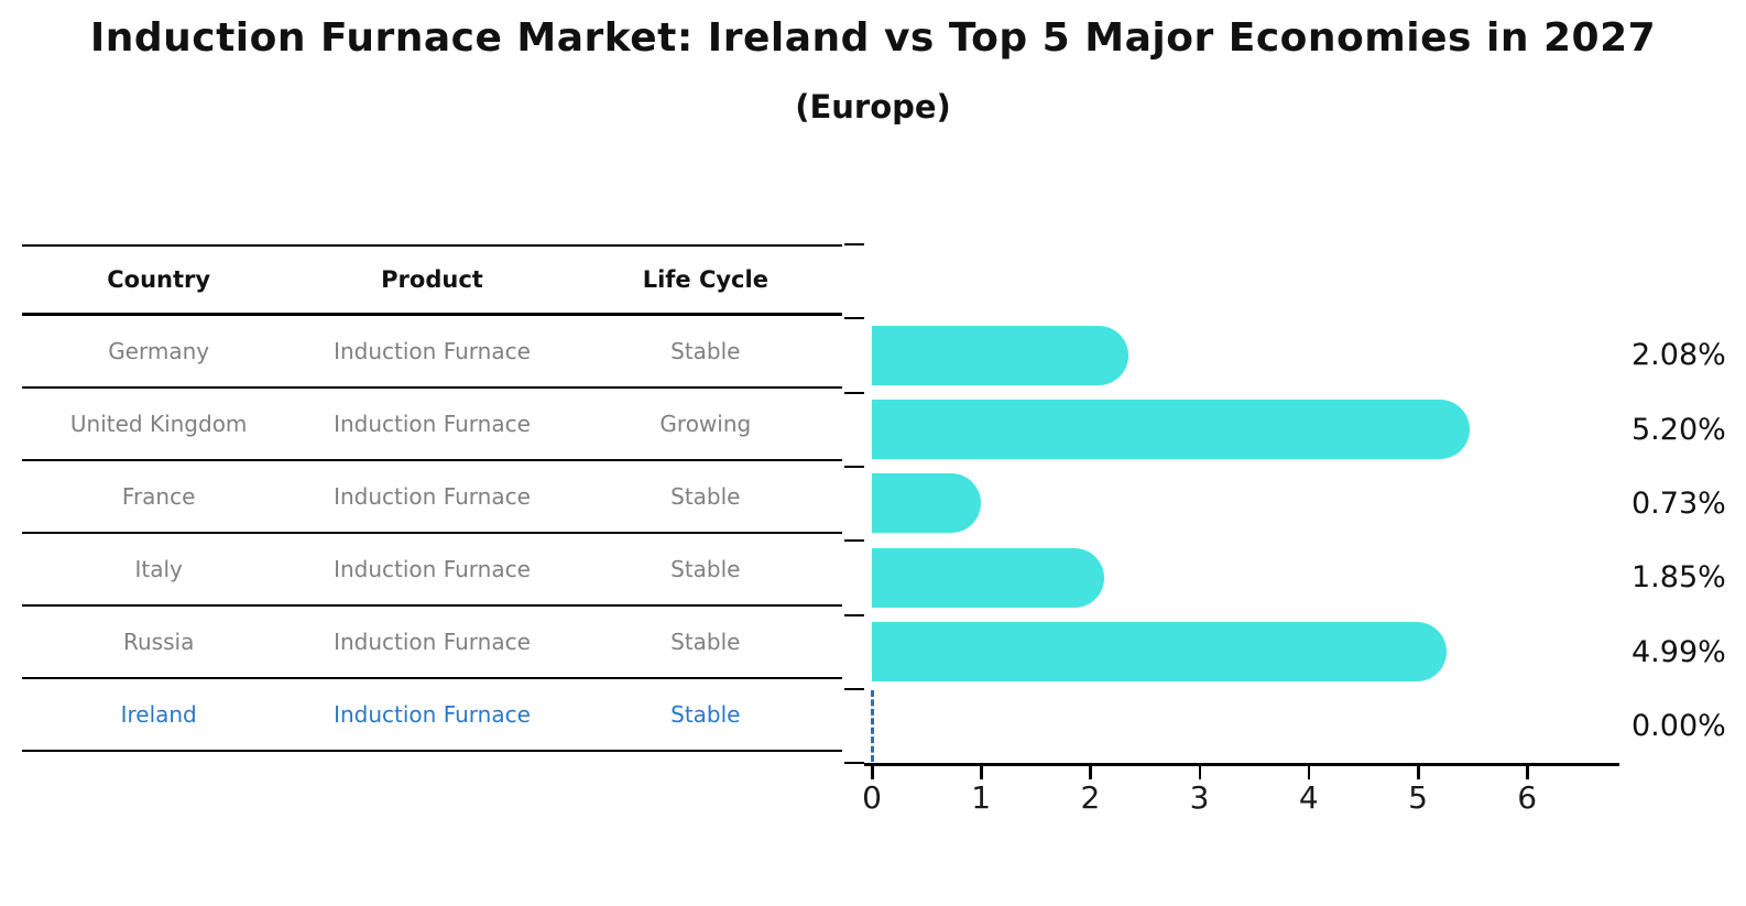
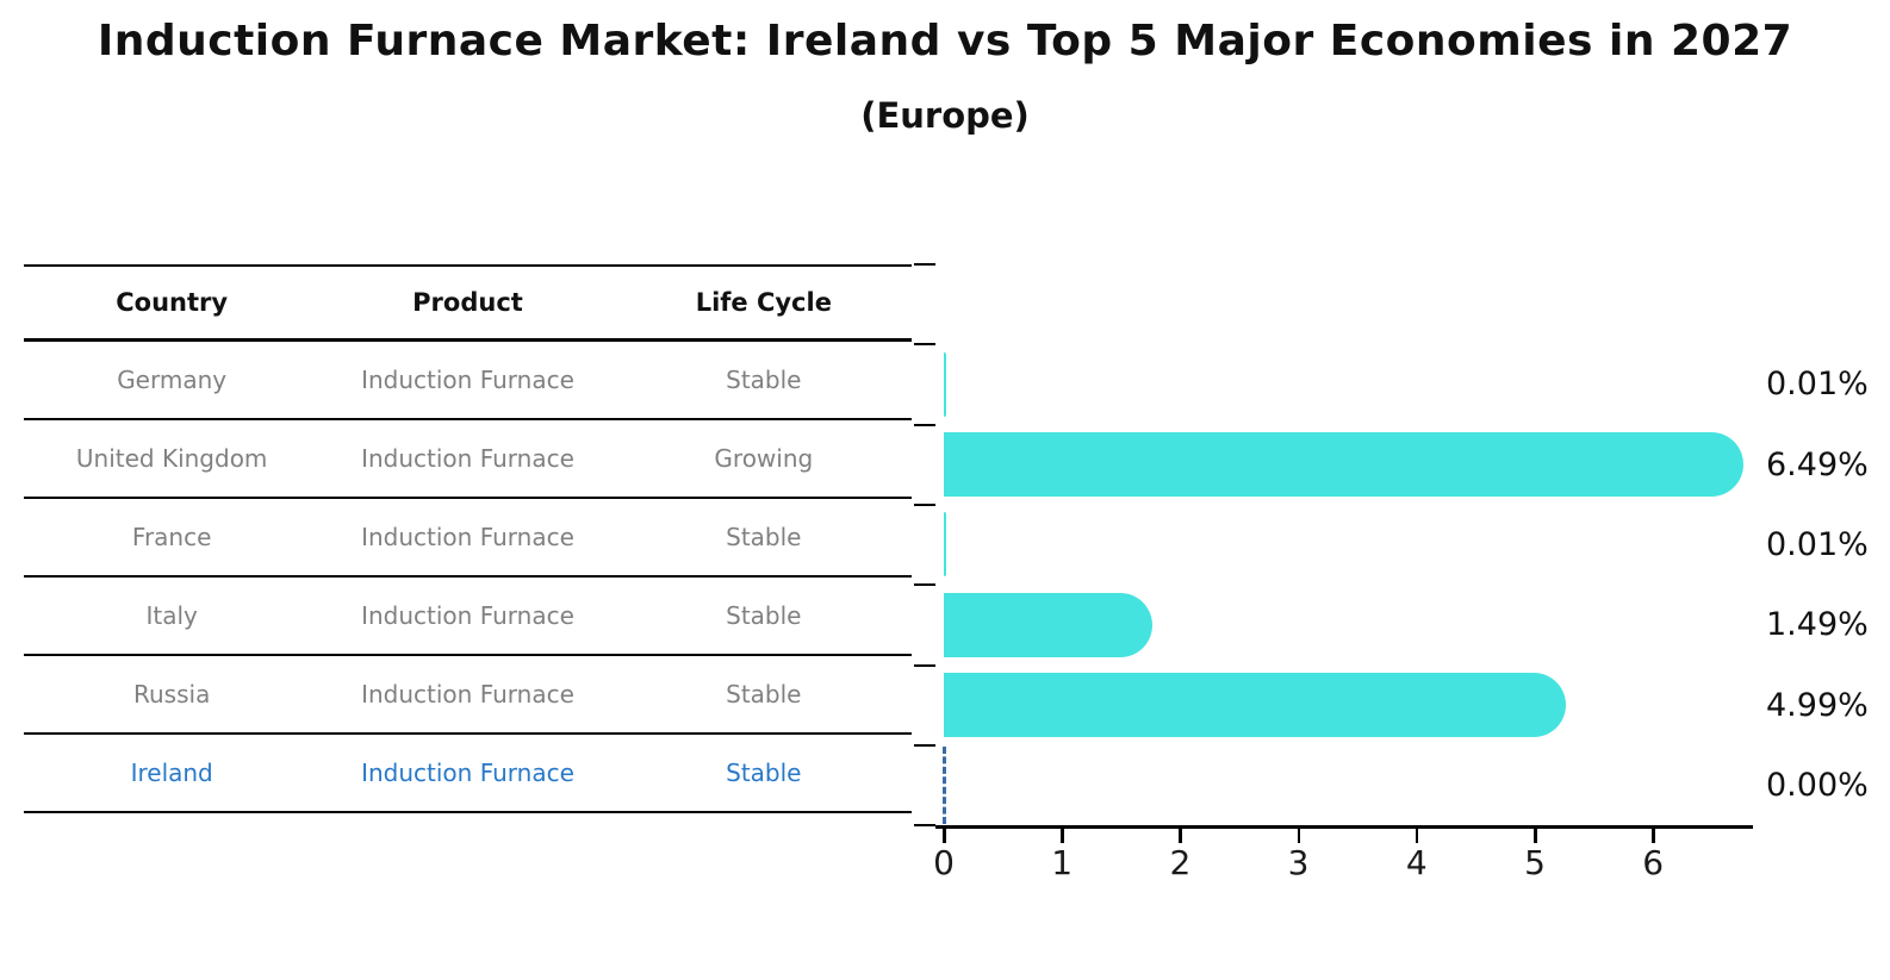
Germany: 2.08% -> 0.01%
United Kingdom: 5.20% -> 6.49%
France: 0.73% -> 0.01%
Italy: 1.85% -> 1.49%
